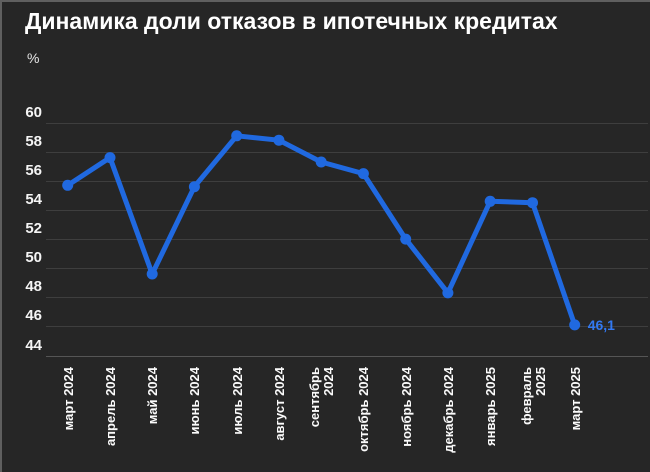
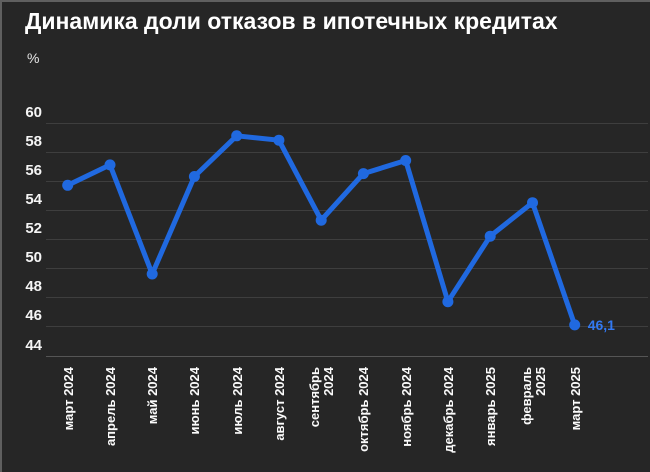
апрель 2024: 57.6 -> 57.1
июнь 2024: 55.6 -> 56.3
сентябрь 2024: 57.3 -> 53.3
ноябрь 2024: 52.0 -> 57.4
декабрь 2024: 48.3 -> 47.7
январь 2025: 54.6 -> 52.2
